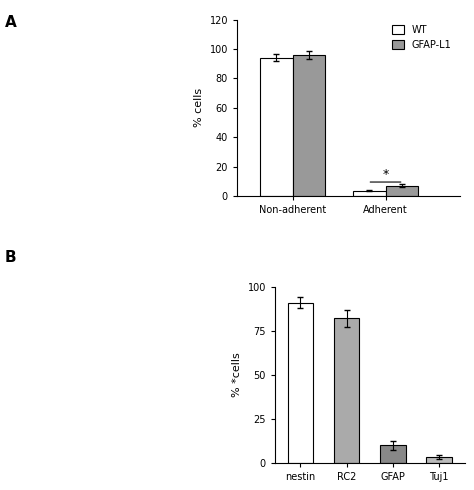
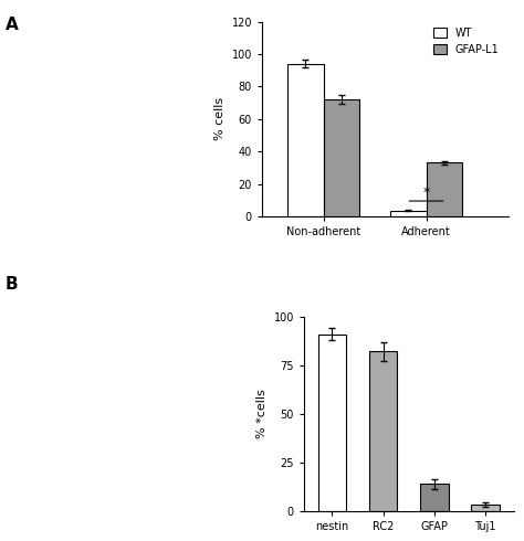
GFAP-L1/Non-adherent: 96 -> 72
GFAP-L1/Adherent: 7 -> 33
GFAP: 10 -> 14
